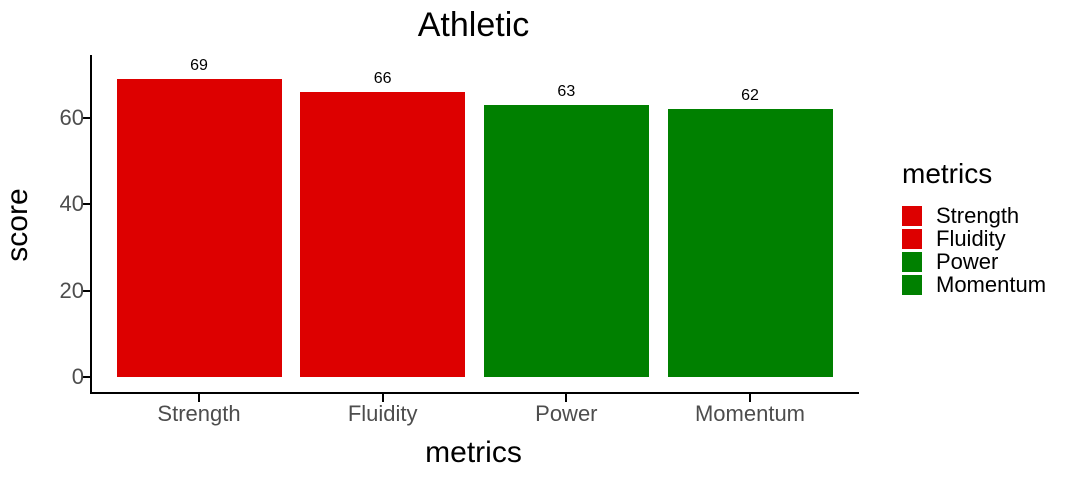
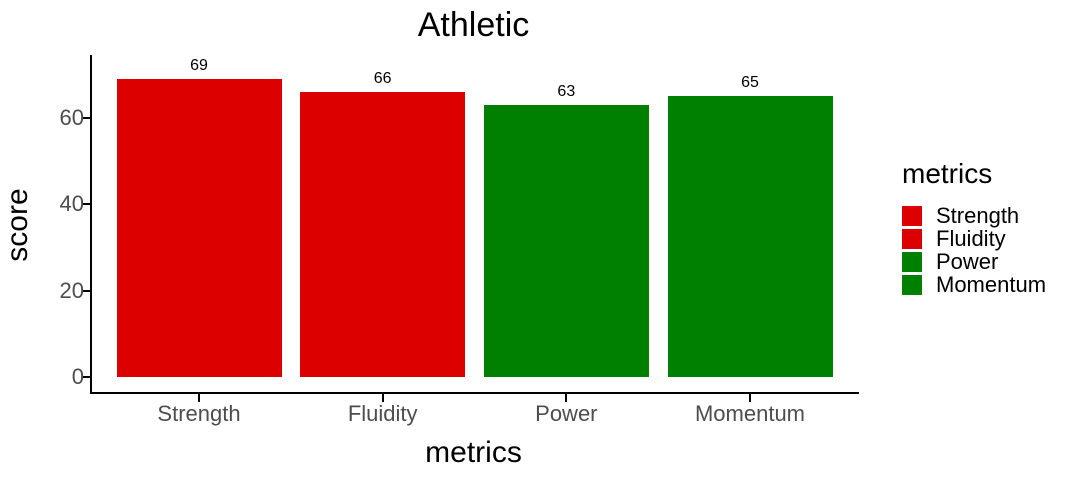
Momentum: 62 -> 65
